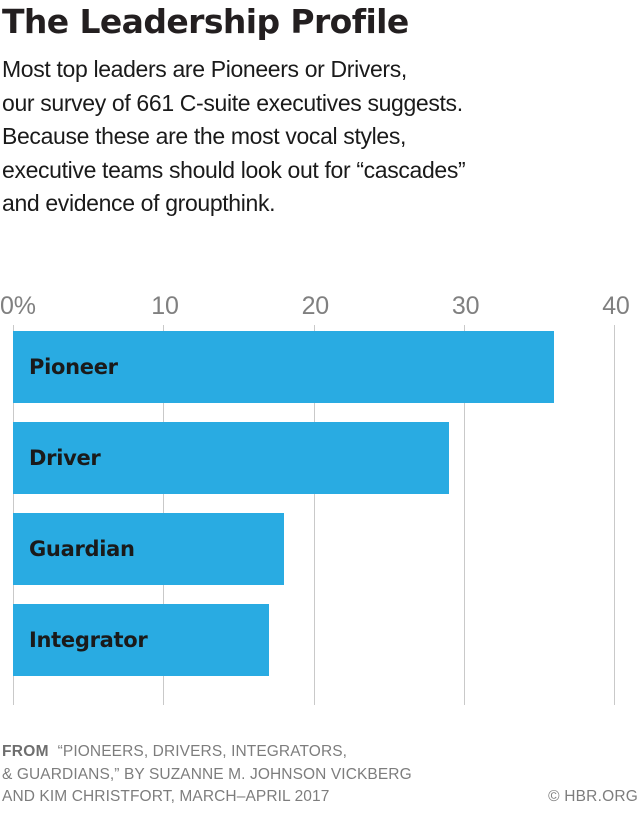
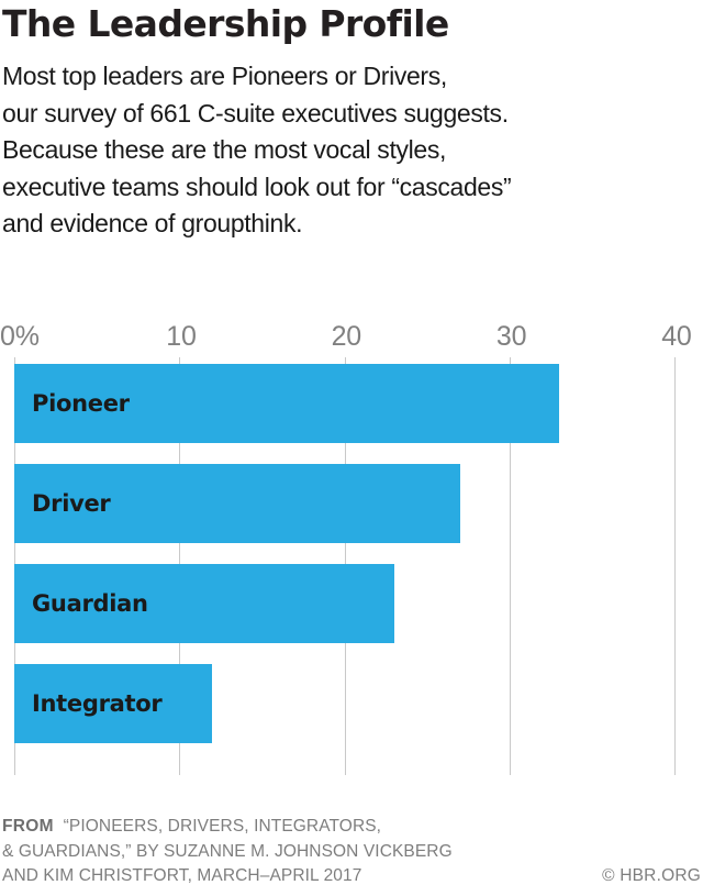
Pioneer: 36 -> 33
Driver: 29 -> 27
Guardian: 18 -> 23
Integrator: 17 -> 12
